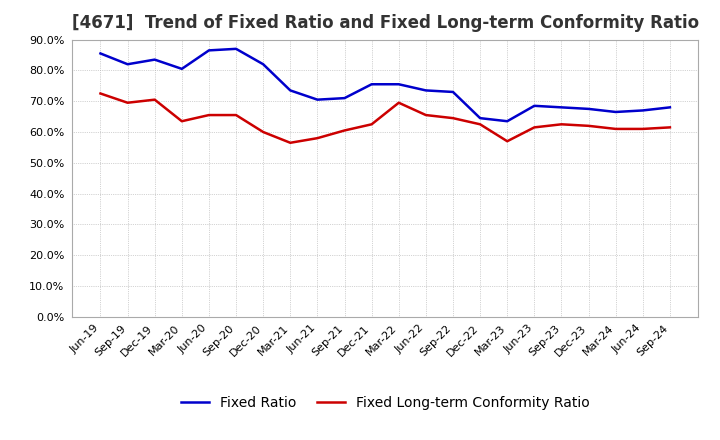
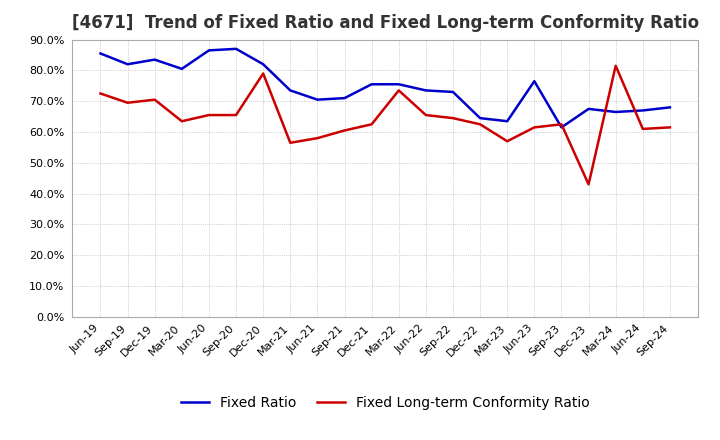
Fixed Long-term Conformity Ratio/Dec-20: 60.0% -> 79.0%
Fixed Long-term Conformity Ratio/Mar-22: 69.5% -> 73.5%
Fixed Ratio/Jun-23: 68.5% -> 76.5%
Fixed Ratio/Sep-23: 68.0% -> 61.5%
Fixed Long-term Conformity Ratio/Dec-23: 62.0% -> 43.0%
Fixed Long-term Conformity Ratio/Mar-24: 61.0% -> 81.5%
